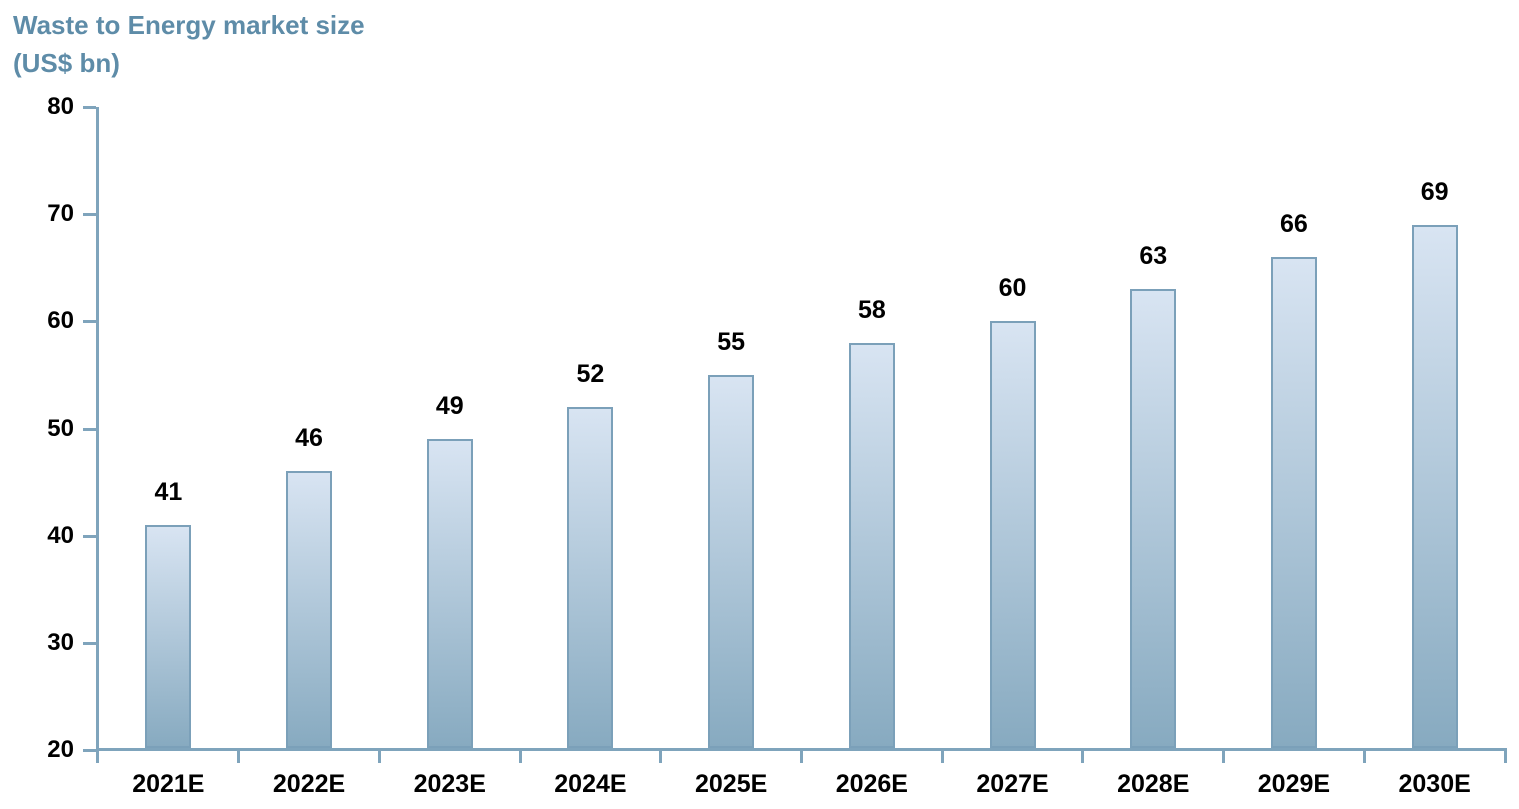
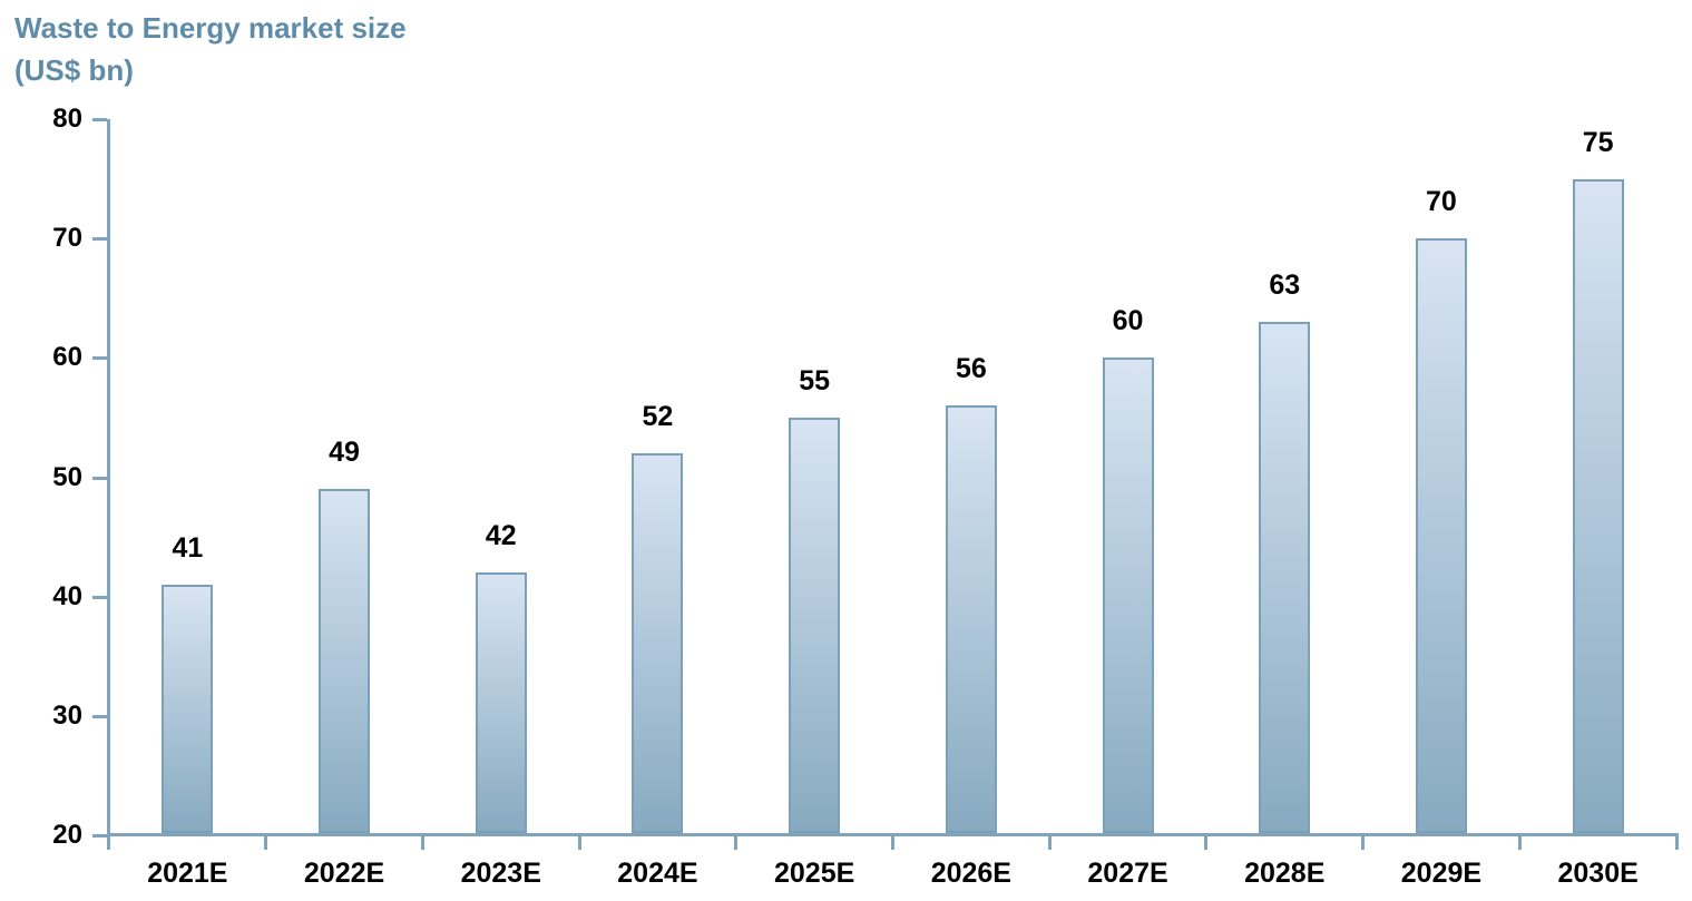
2022E: 46 -> 49
2023E: 49 -> 42
2026E: 58 -> 56
2029E: 66 -> 70
2030E: 69 -> 75
